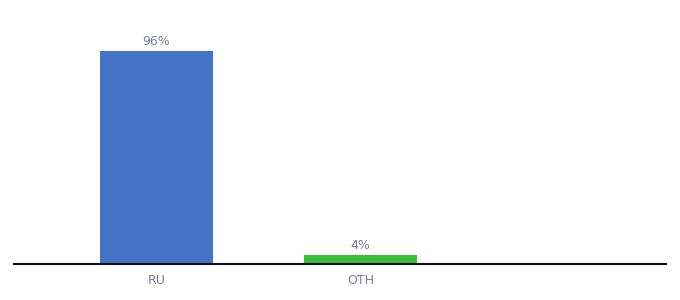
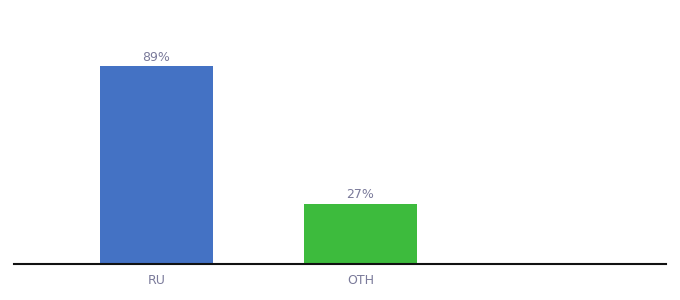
RU: 96% -> 89%
OTH: 4% -> 27%
